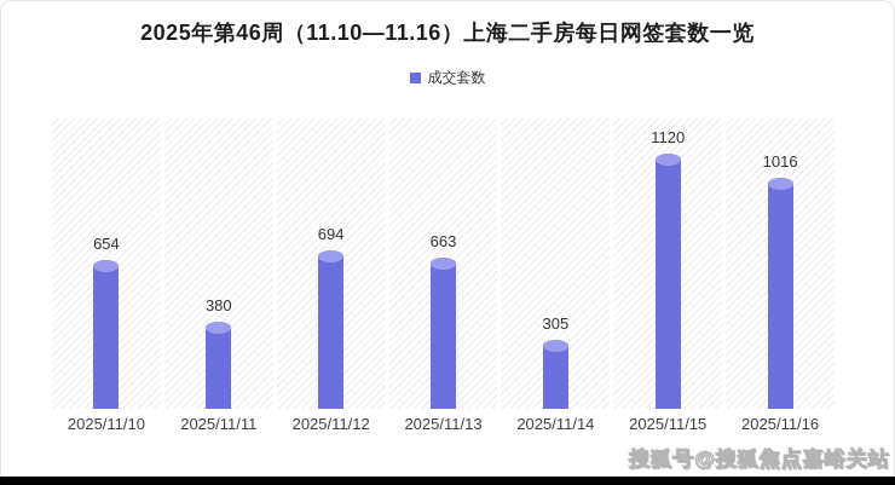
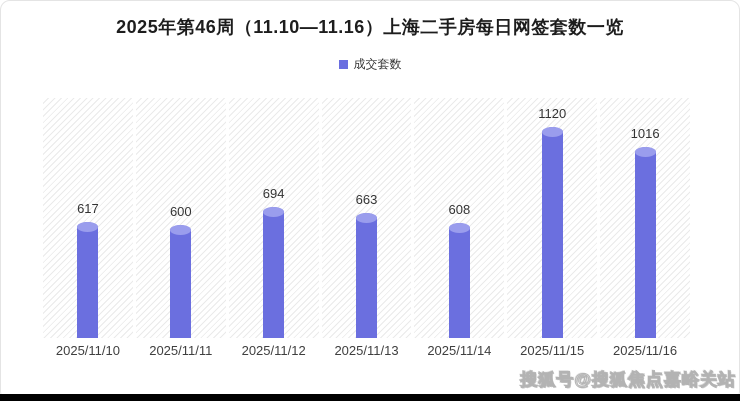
2025/11/10: 654 -> 617
2025/11/11: 380 -> 600
2025/11/14: 305 -> 608
